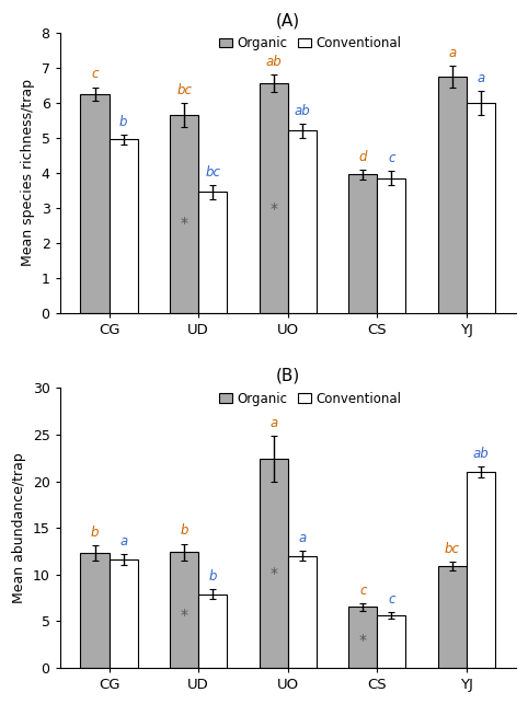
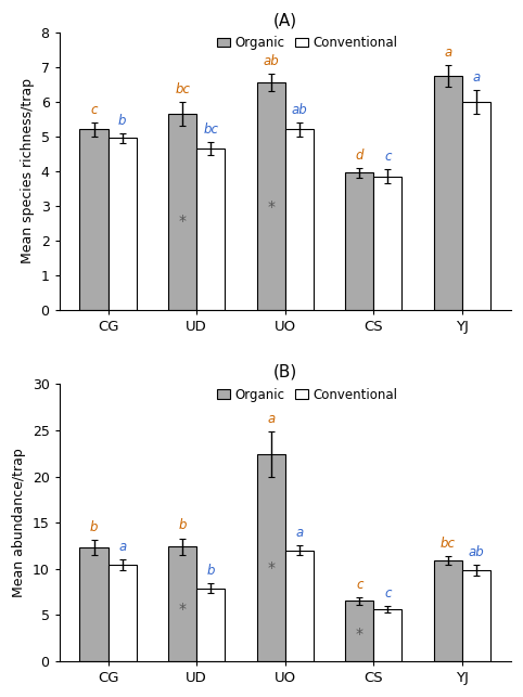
(A)/Organic/CG: 6.25 -> 5.20
(A)/Conventional/UD: 3.45 -> 4.65
(B)/Conventional/CG: 11.6 -> 10.4
(B)/Conventional/YJ: 21.0 -> 9.8
